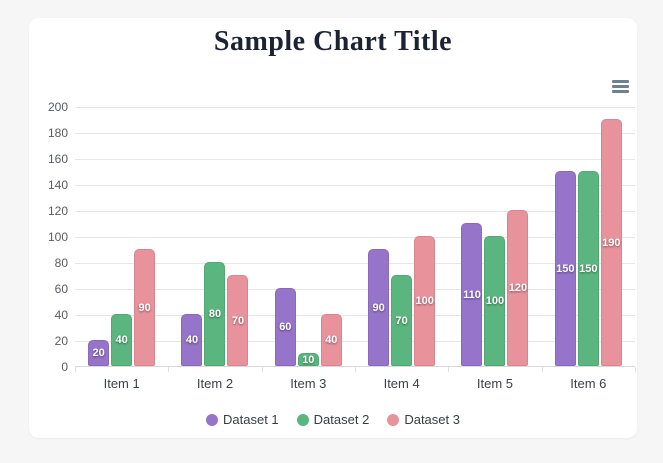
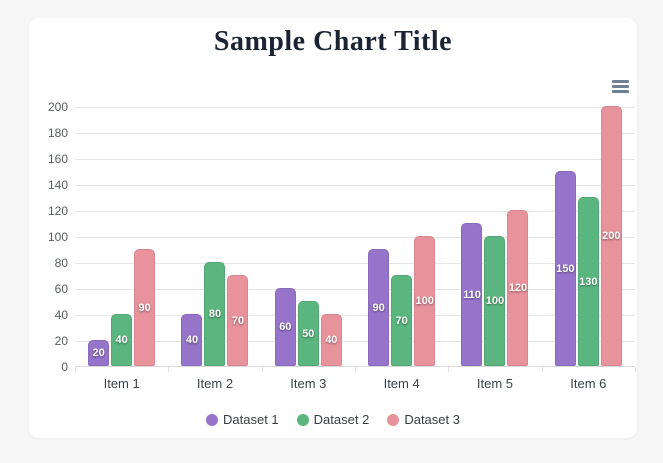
Dataset 2/Item 3: 10 -> 50
Dataset 2/Item 6: 150 -> 130
Dataset 3/Item 6: 190 -> 200
